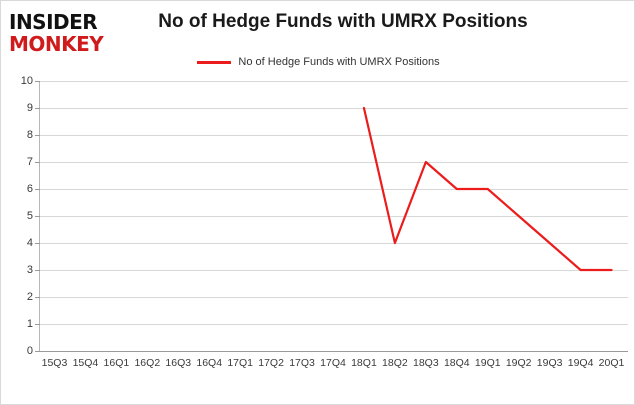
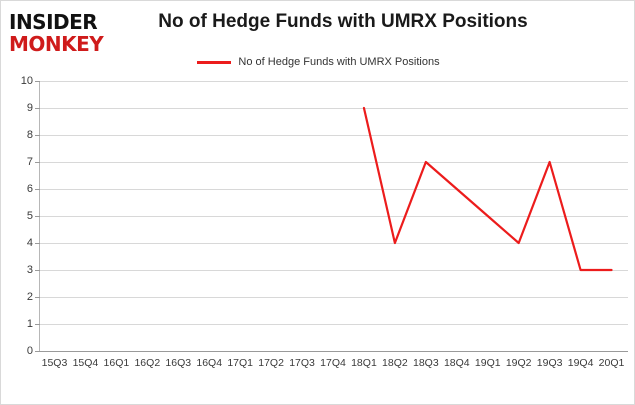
19Q1: 6 -> 5
19Q2: 5 -> 4
19Q3: 4 -> 7
